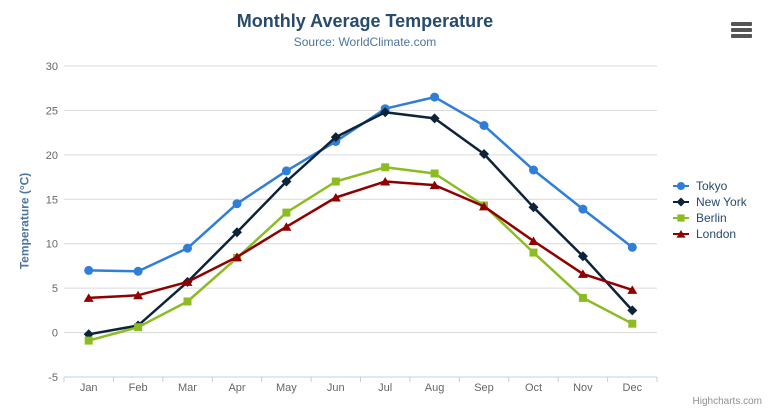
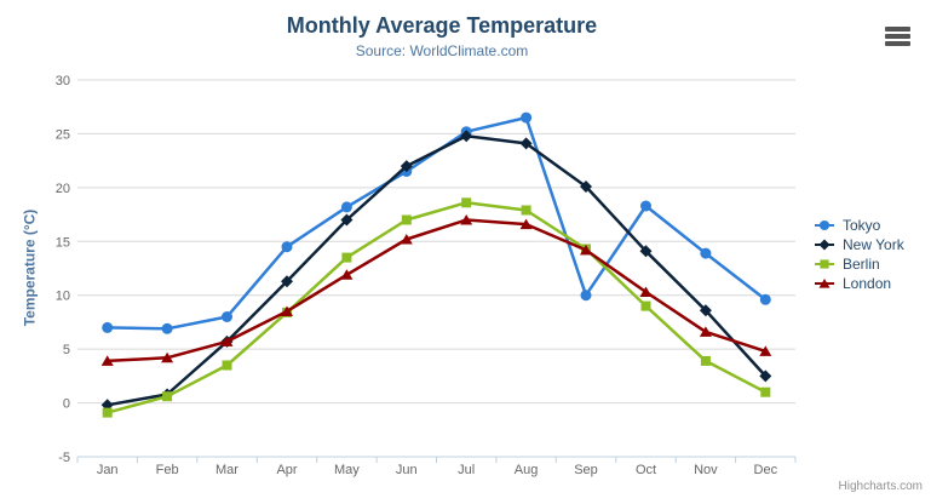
Tokyo/Mar: 10 -> 8
Tokyo/Sep: 23 -> 10
